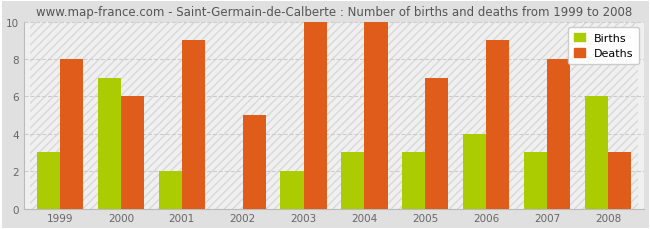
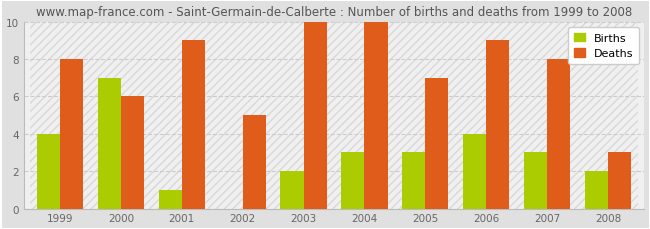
Births/1999: 3 -> 4
Births/2001: 2 -> 1
Births/2008: 6 -> 2
